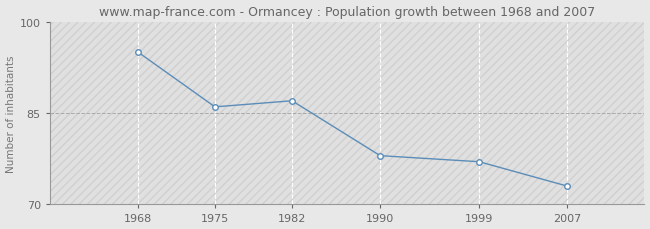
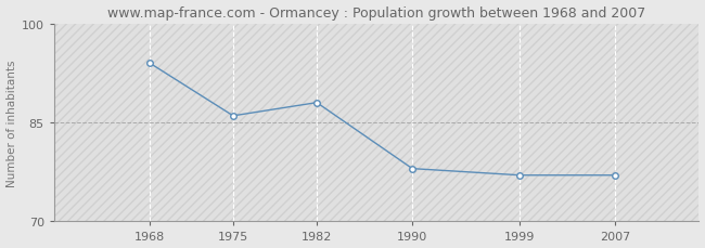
1968: 95 -> 94
1982: 87 -> 88
2007: 73 -> 77
